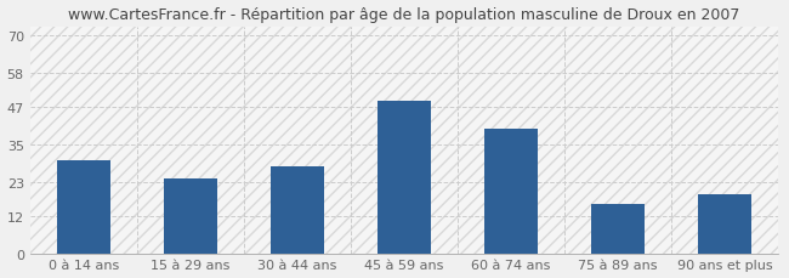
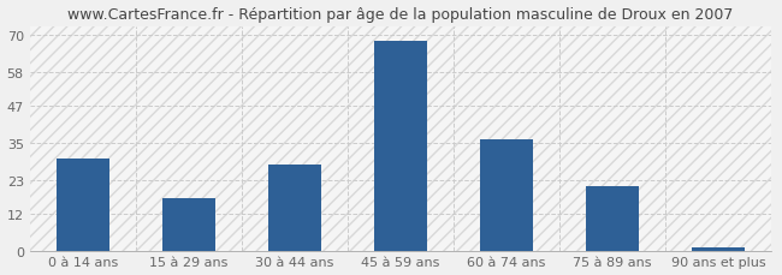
15 à 29 ans: 24 -> 17
45 à 59 ans: 49 -> 68
60 à 74 ans: 40 -> 36
75 à 89 ans: 16 -> 21
90 ans et plus: 19 -> 1
